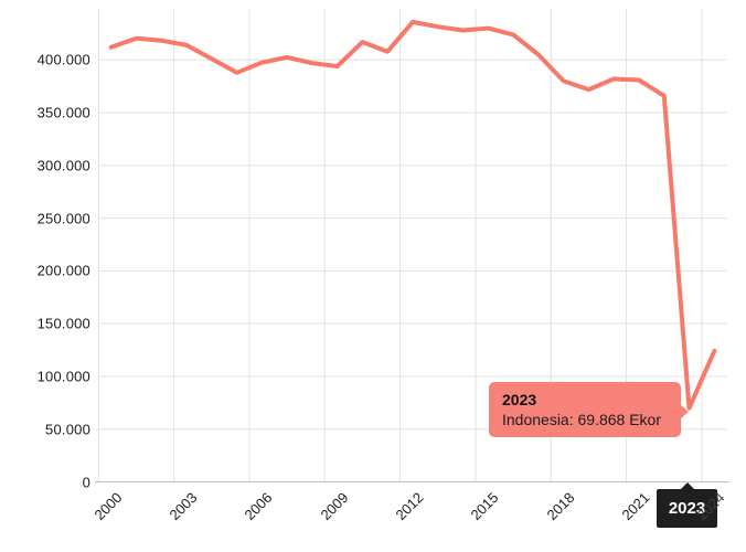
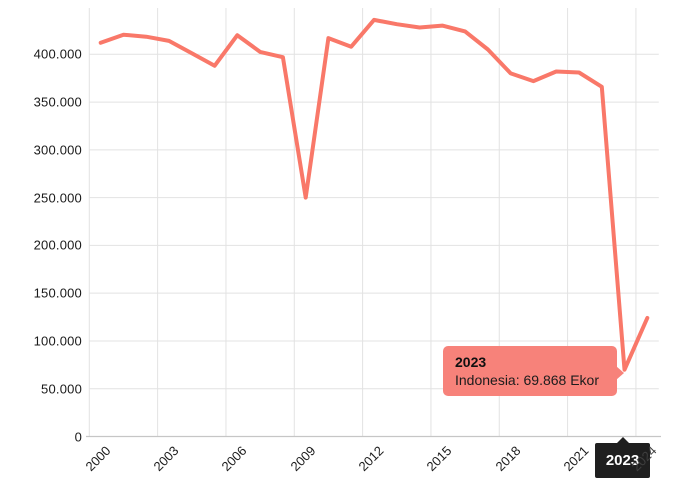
2006: 400000 -> 420000
2009: 390000 -> 250000
